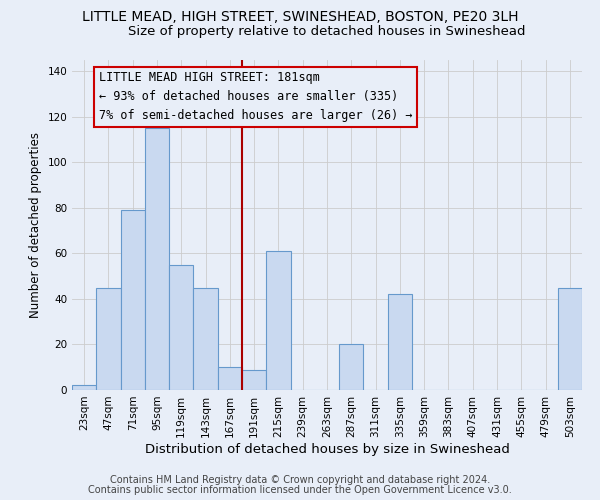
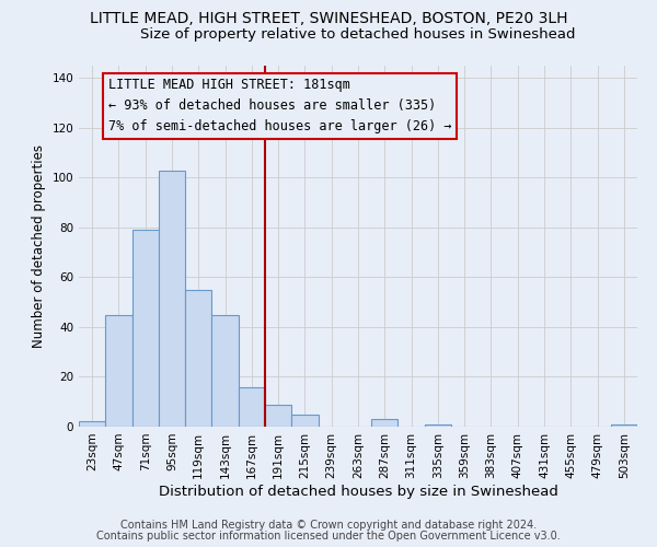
95sqm: 115 -> 103
167sqm: 10 -> 16
215sqm: 61 -> 5
287sqm: 20 -> 3
335sqm: 42 -> 1
503sqm: 45 -> 1
